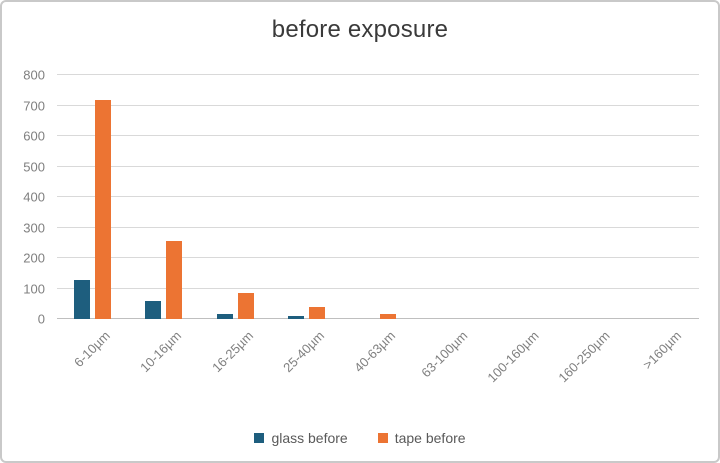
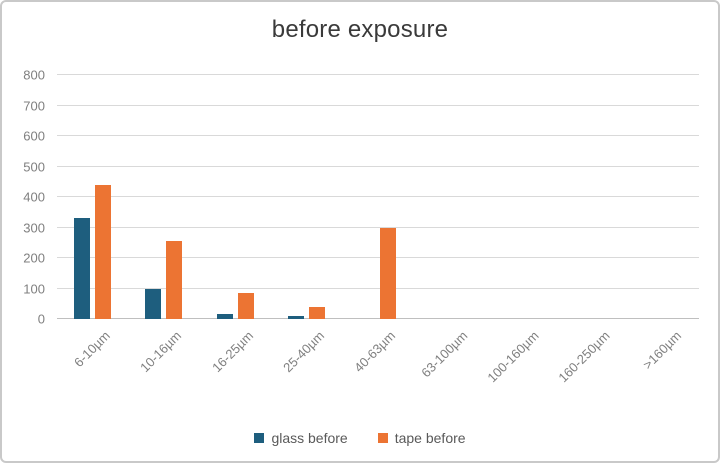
glass before/6-10µm: 130 -> 330
tape before/6-10µm: 720 -> 440
glass before/10-16µm: 60 -> 100
tape before/40-63µm: 20 -> 300
